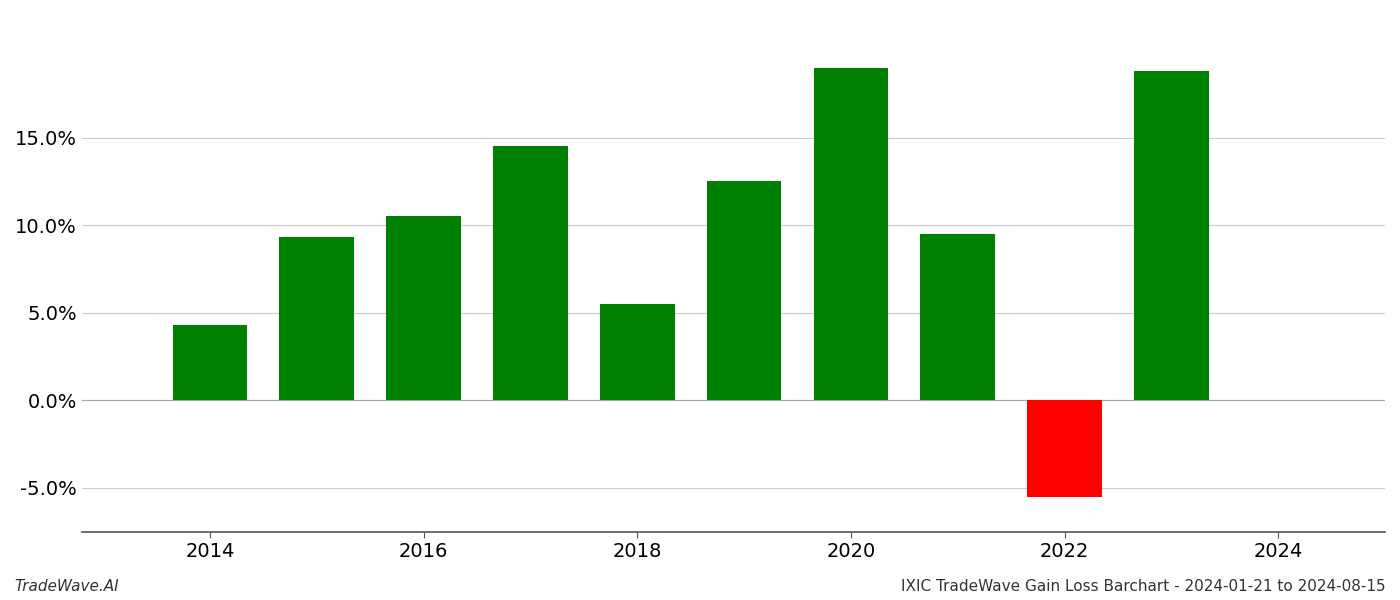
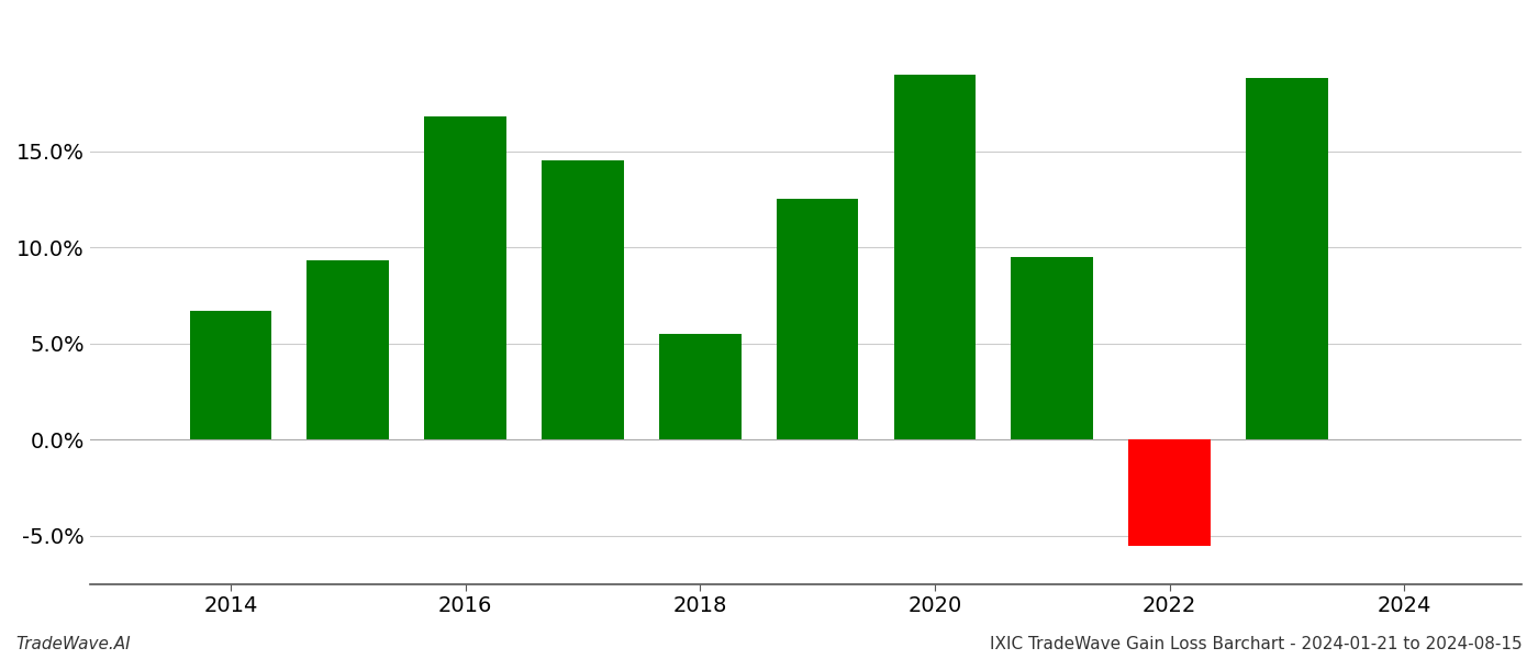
2014: 4.3% -> 6.7%
2016: 10.5% -> 16.8%
